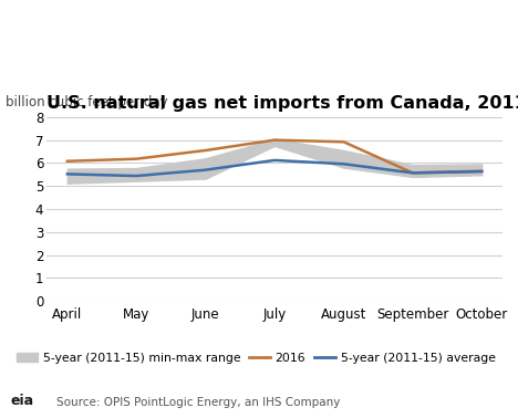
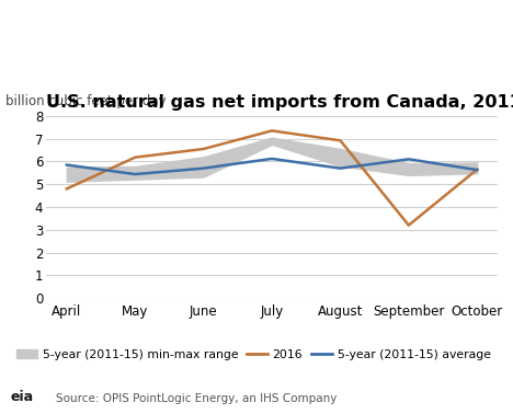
2016/April: 6.08 -> 4.80
5-year (2011-15) average/April: 5.52 -> 5.85
2016/July: 7.00 -> 7.35
5-year (2011-15) average/August: 5.96 -> 5.70
2016/September: 5.57 -> 3.20
5-year (2011-15) average/September: 5.57 -> 6.10
